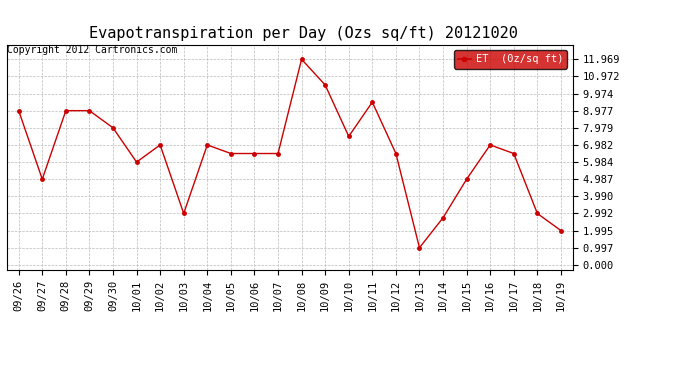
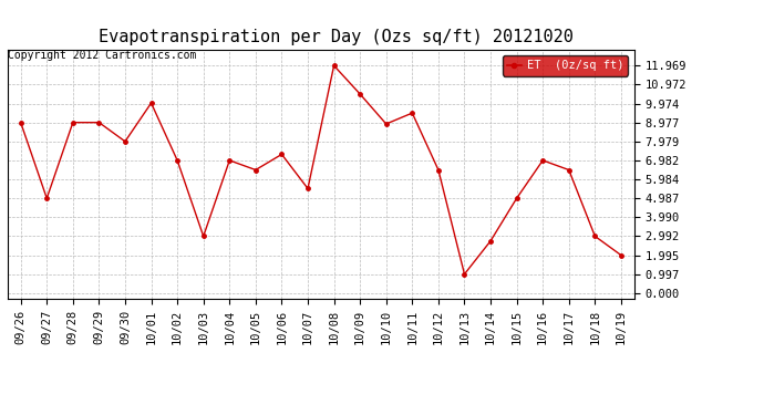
10/01: 6.0 -> 10.0
10/06: 6.5 -> 7.3
10/07: 6.5 -> 5.5
10/10: 7.5 -> 8.9
